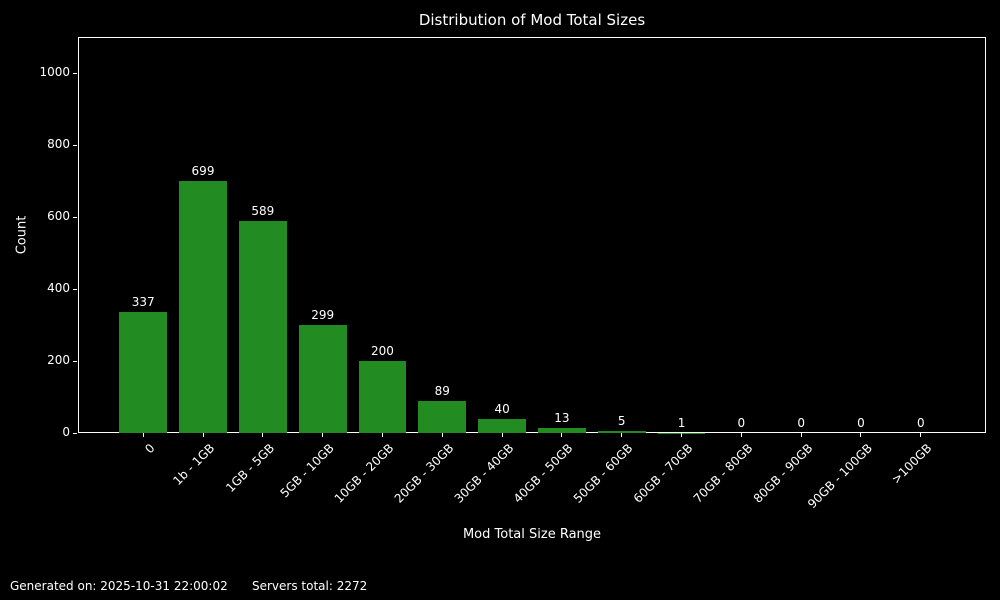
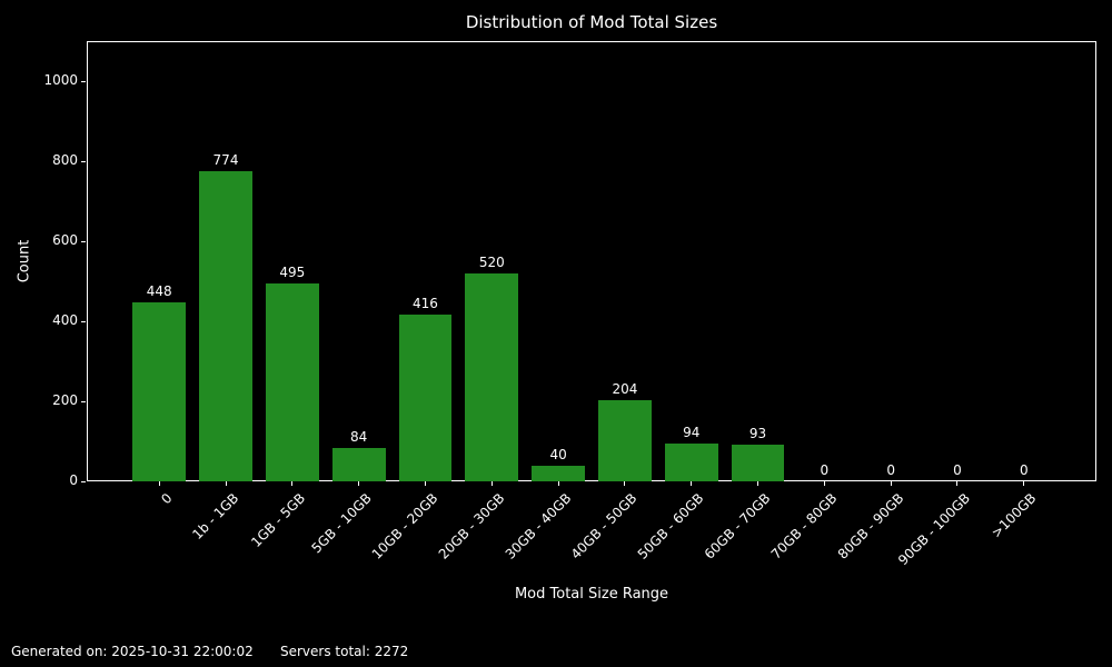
0: 337 -> 448
1b - 1GB: 699 -> 774
1GB - 5GB: 589 -> 495
5GB - 10GB: 299 -> 84
10GB - 20GB: 200 -> 416
20GB - 30GB: 89 -> 520
40GB - 50GB: 13 -> 204
50GB - 60GB: 5 -> 94
60GB - 70GB: 1 -> 93
